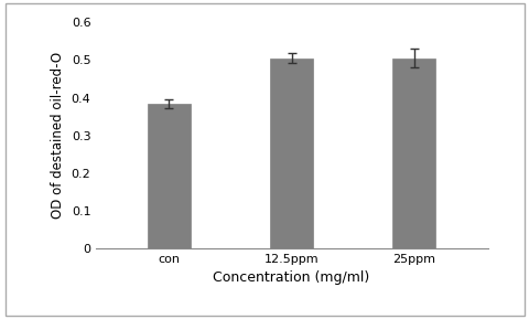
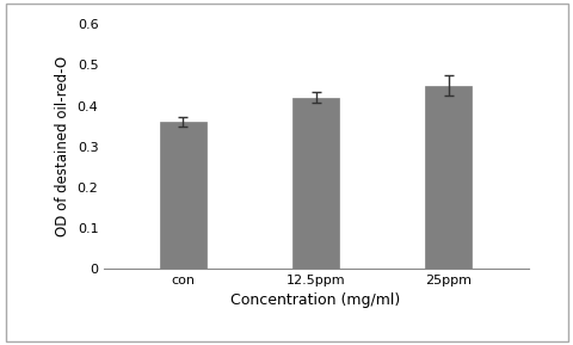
con: 0.385 -> 0.362
12.5ppm: 0.505 -> 0.420
25ppm: 0.505 -> 0.450
